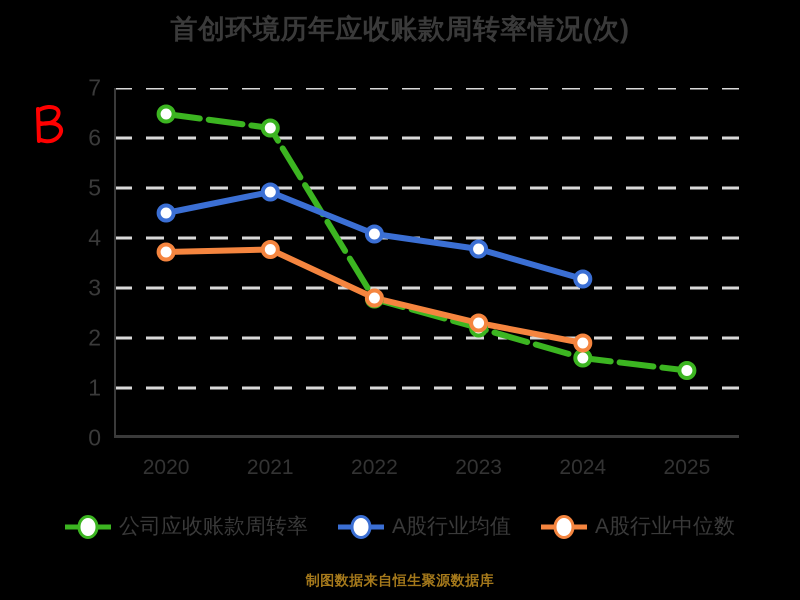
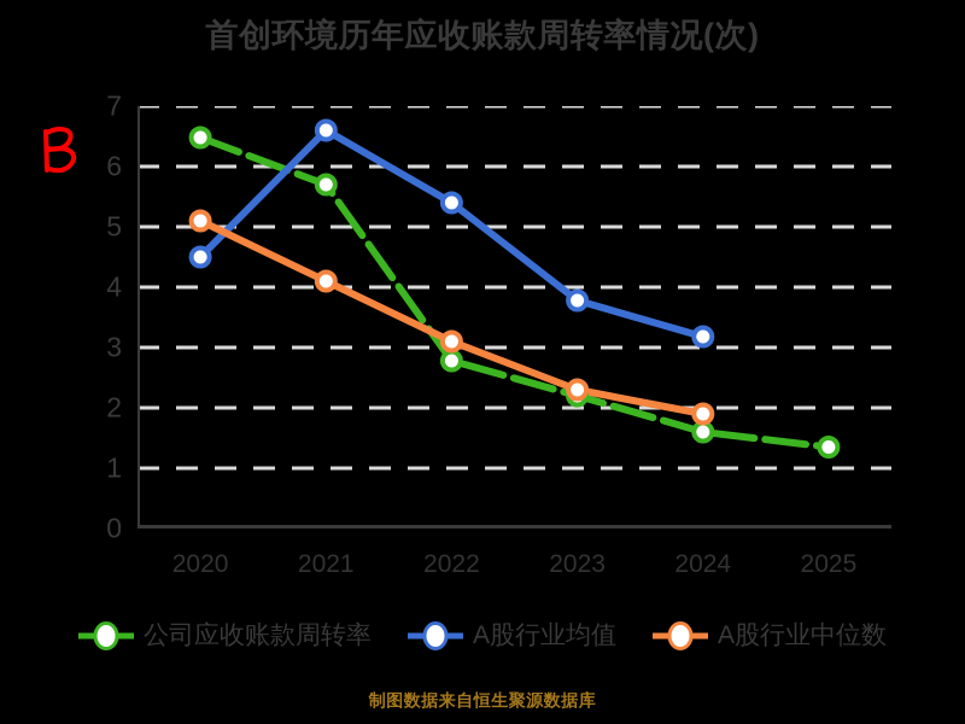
A股行业中位数/2020: 3.7 -> 5.1
公司应收账款周转率/2021: 6.2 -> 5.7
A股行业均值/2021: 4.9 -> 6.6
A股行业中位数/2021: 3.8 -> 4.1
A股行业均值/2022: 4.1 -> 5.4
A股行业中位数/2022: 2.8 -> 3.1
